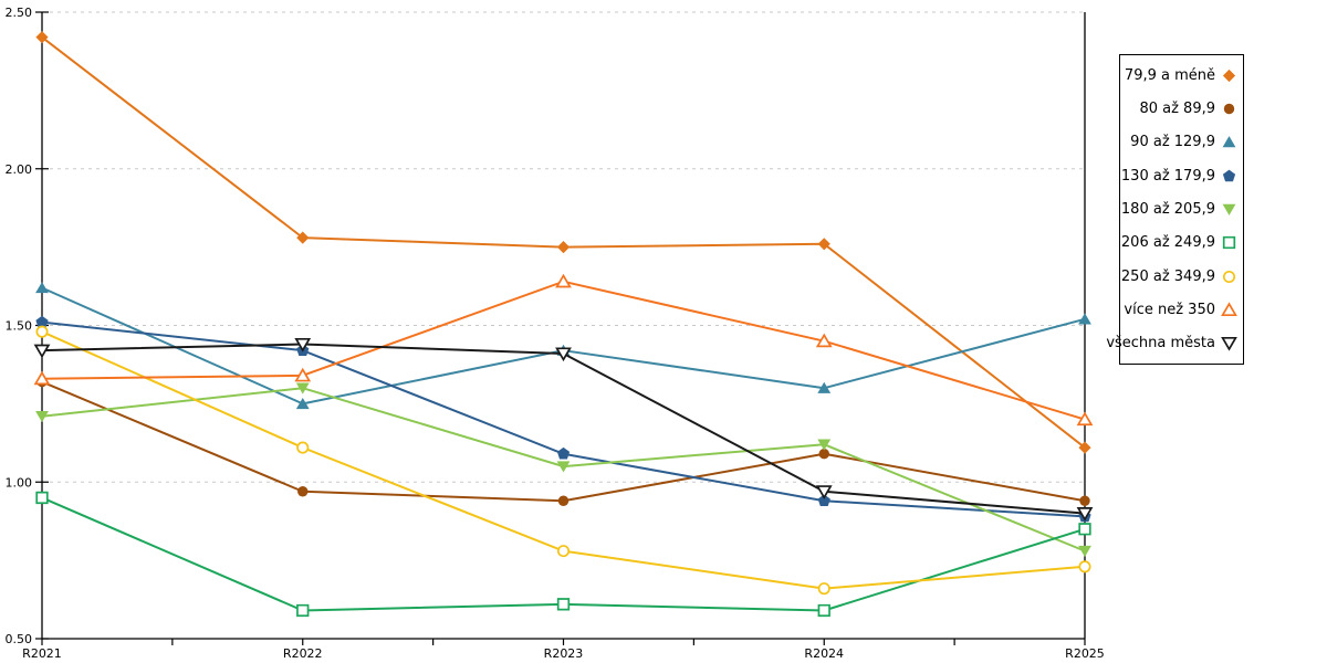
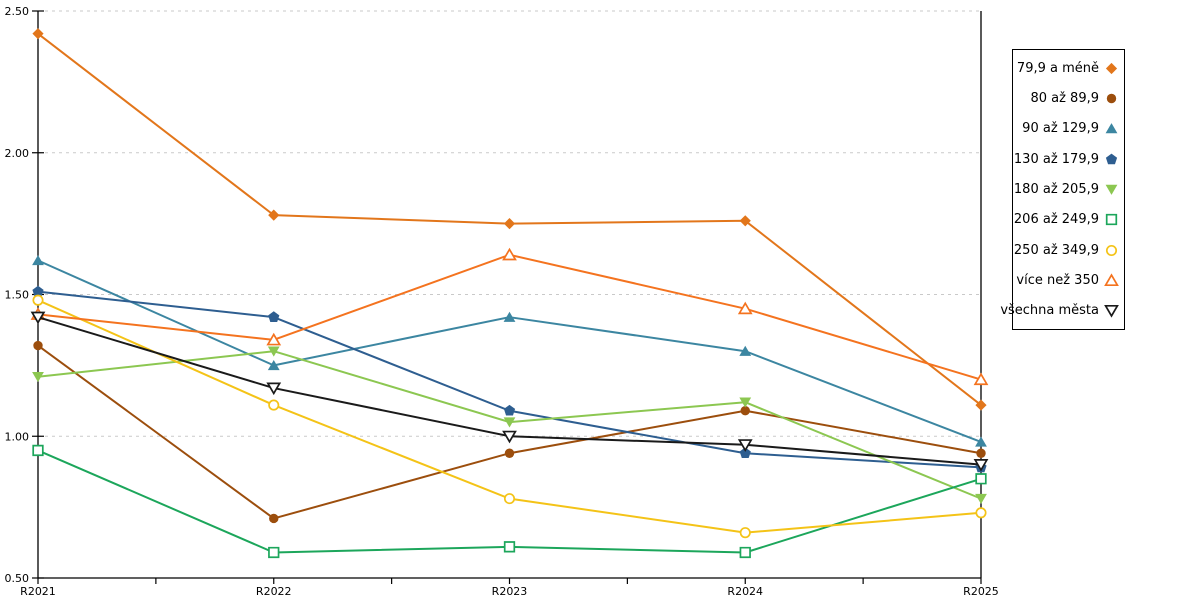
více než 350/R2021: 1.33 -> 1.43
80 až 89,9/R2022: 0.97 -> 0.71
všechna města/R2022: 1.44 -> 1.17
všechna města/R2023: 1.41 -> 1.00
90 až 129,9/R2025: 1.52 -> 0.98
